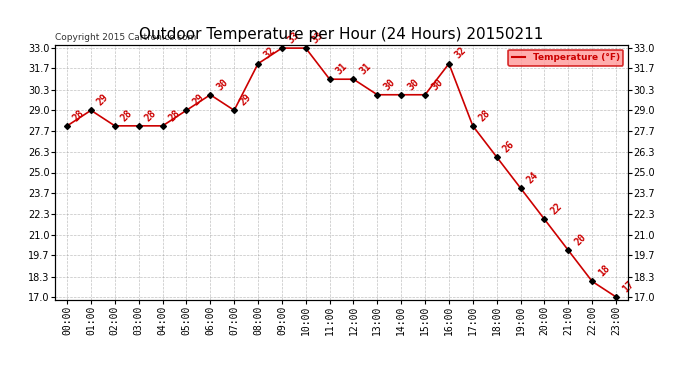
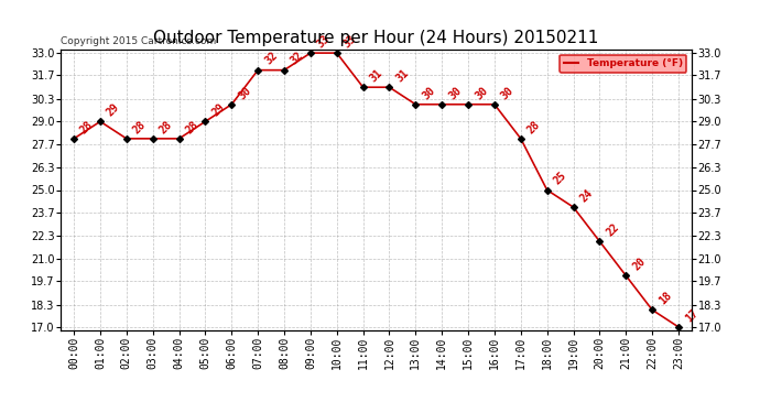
07:00: 29 -> 32
16:00: 32 -> 30
18:00: 26 -> 25
